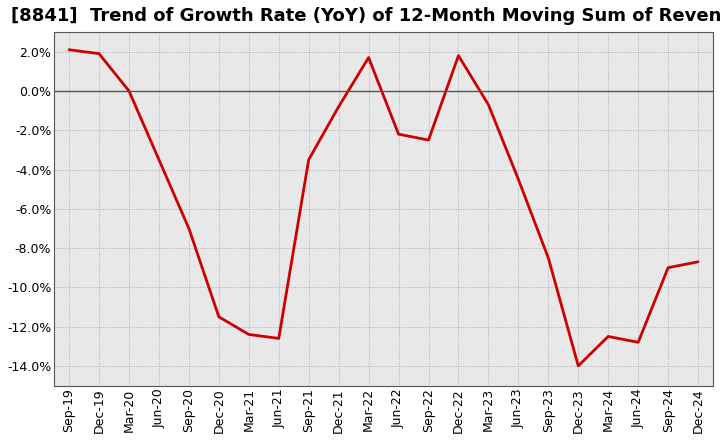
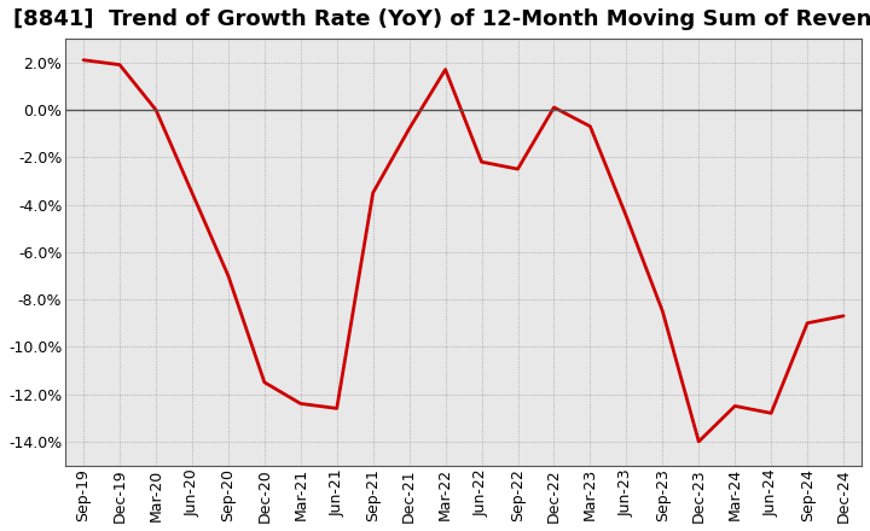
Dec-22: 1.8% -> 0.1%
